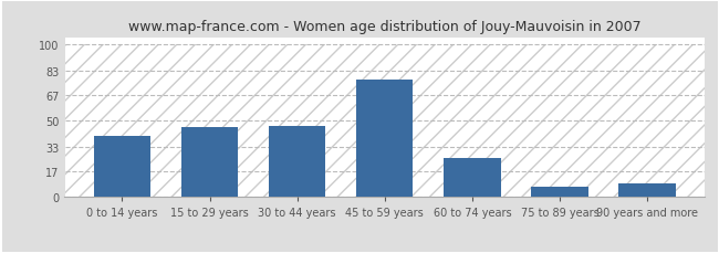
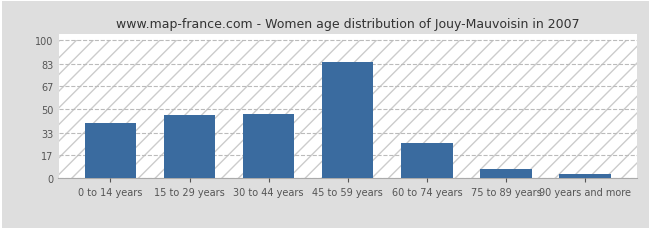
45 to 59 years: 77 -> 84
90 years and more: 9 -> 3
